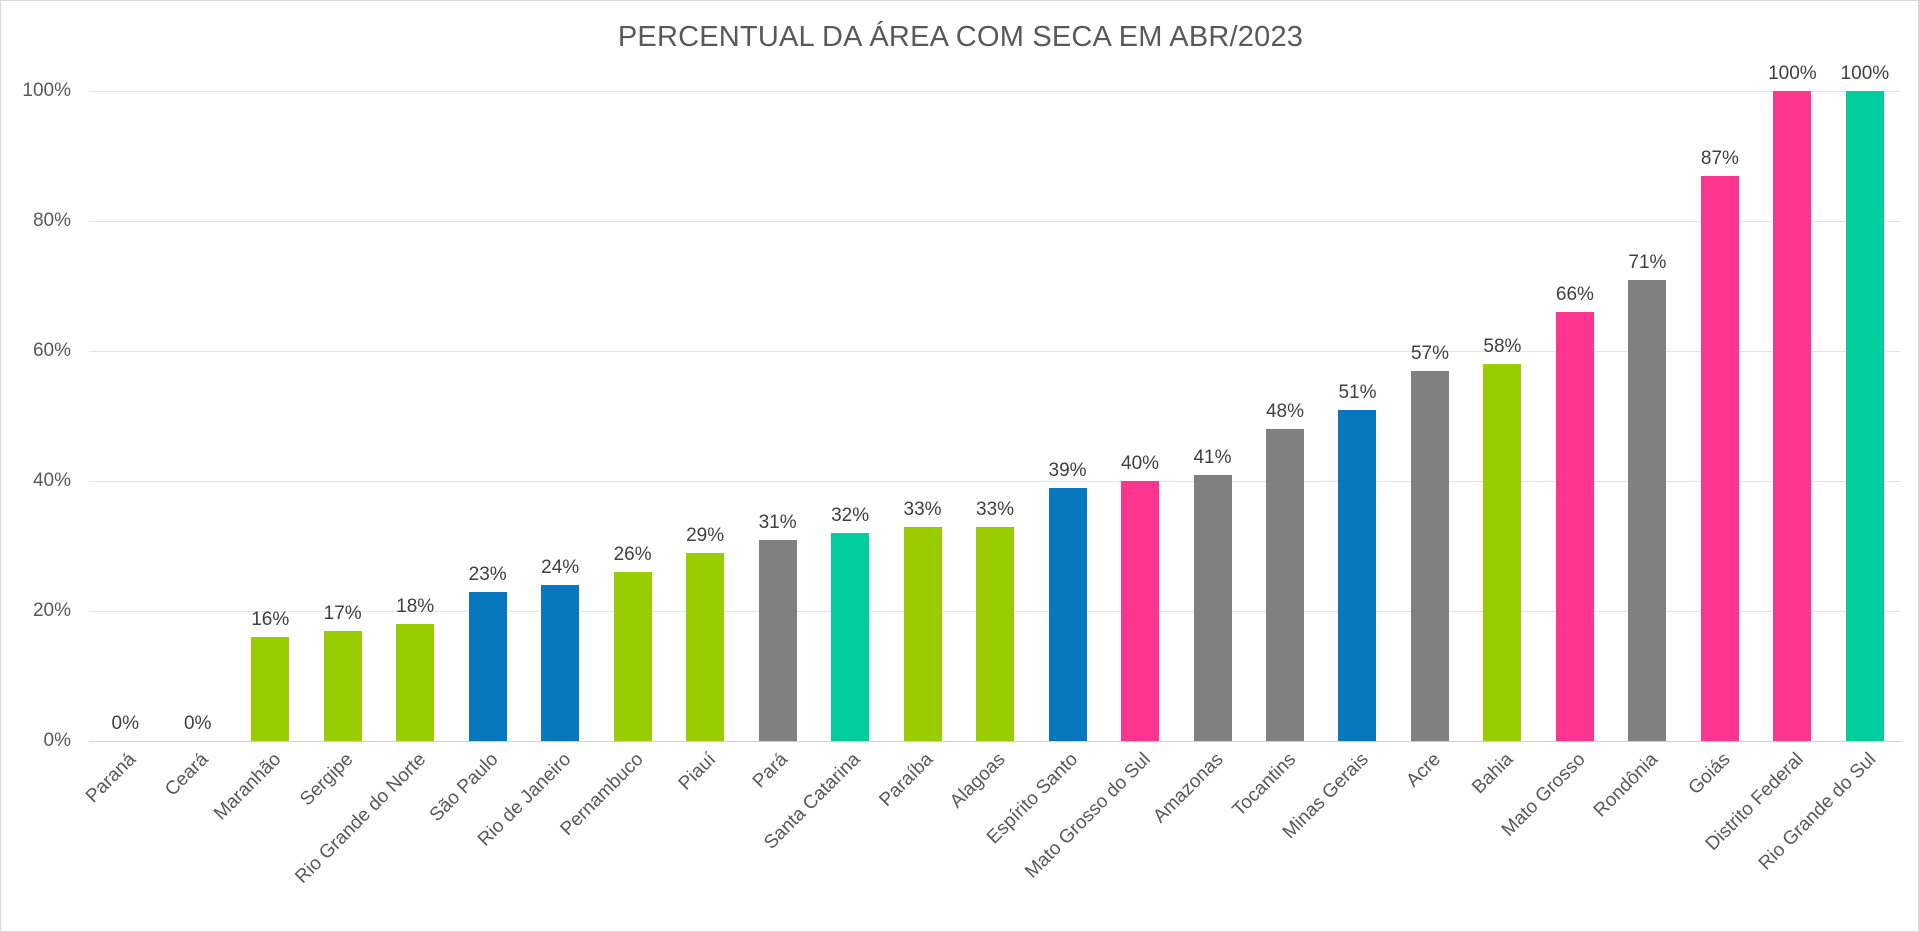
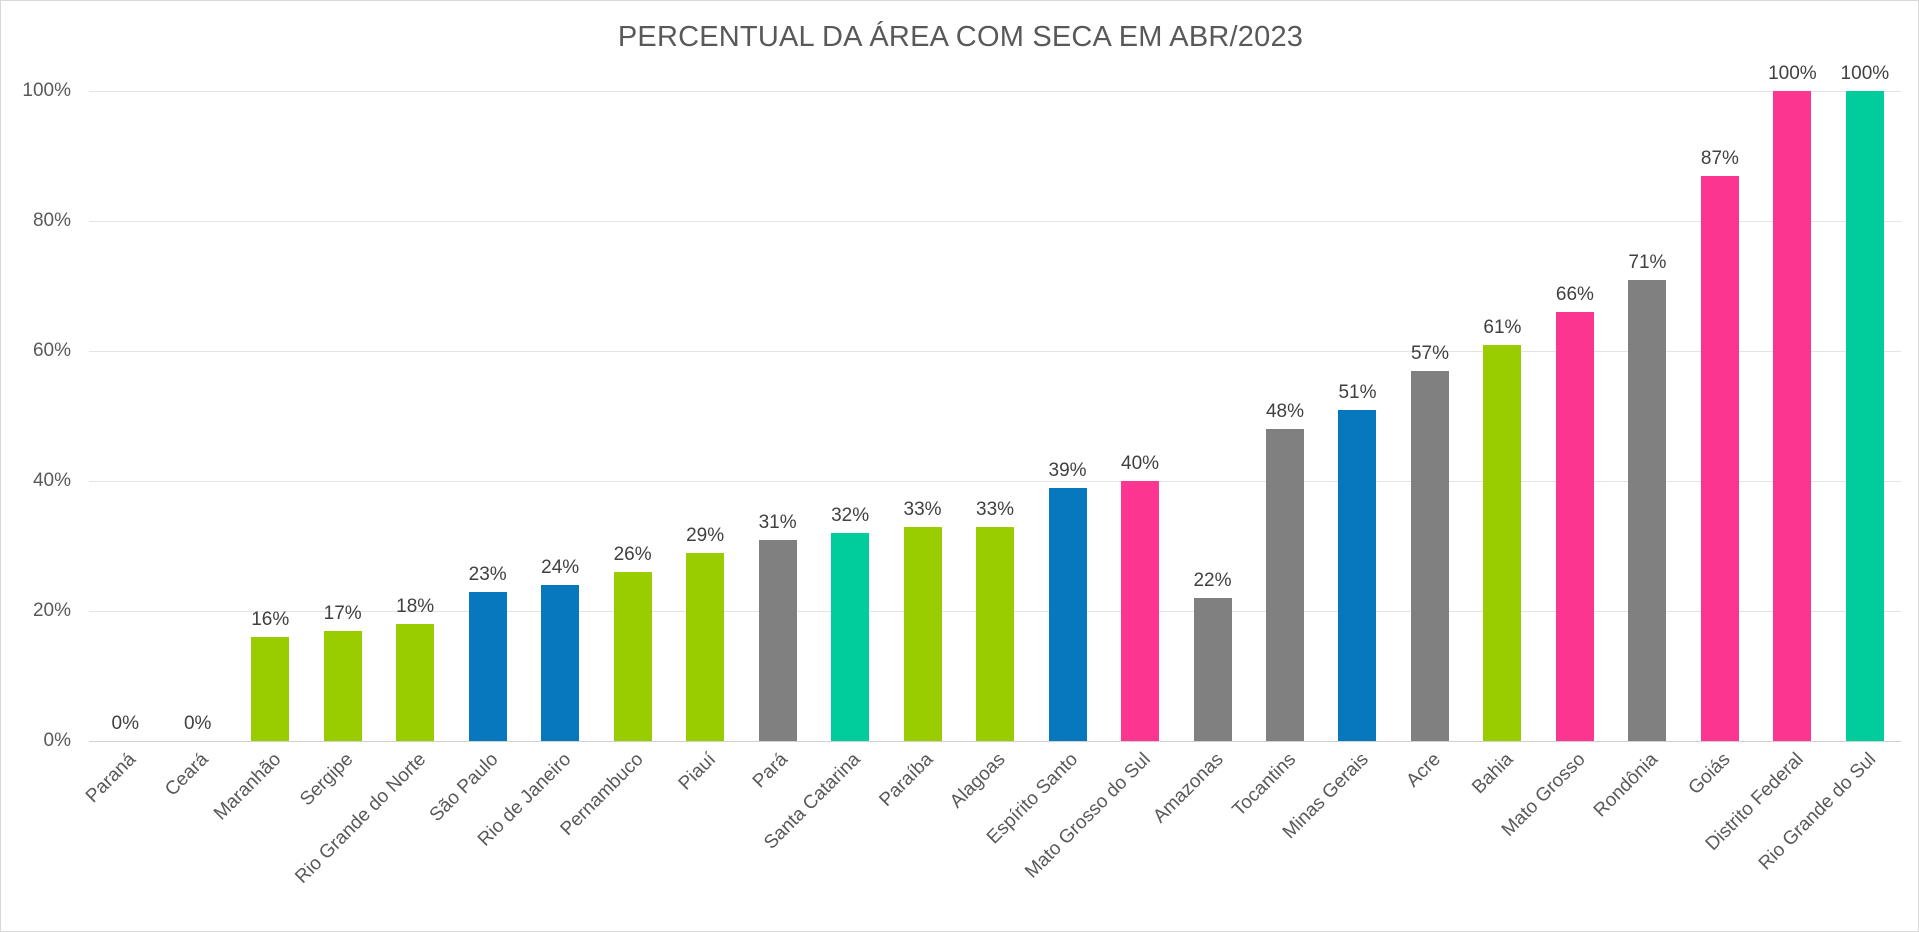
Amazonas: 41% -> 22%
Bahia: 58% -> 61%
